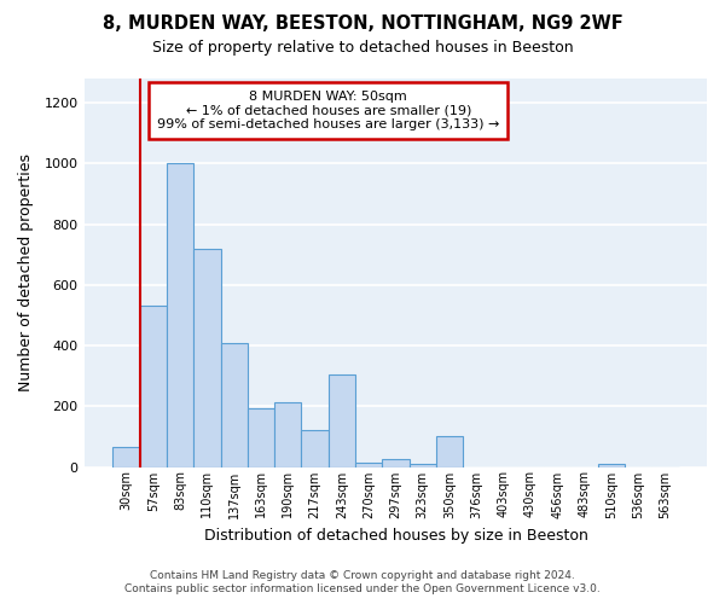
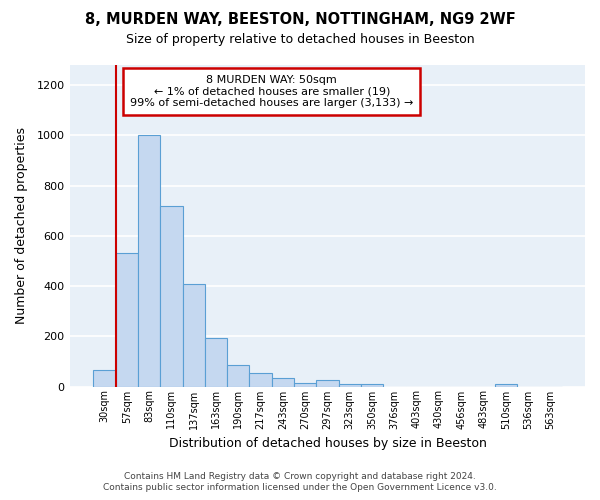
190sqm: 215 -> 85
217sqm: 120 -> 55
243sqm: 305 -> 35
350sqm: 100 -> 10
